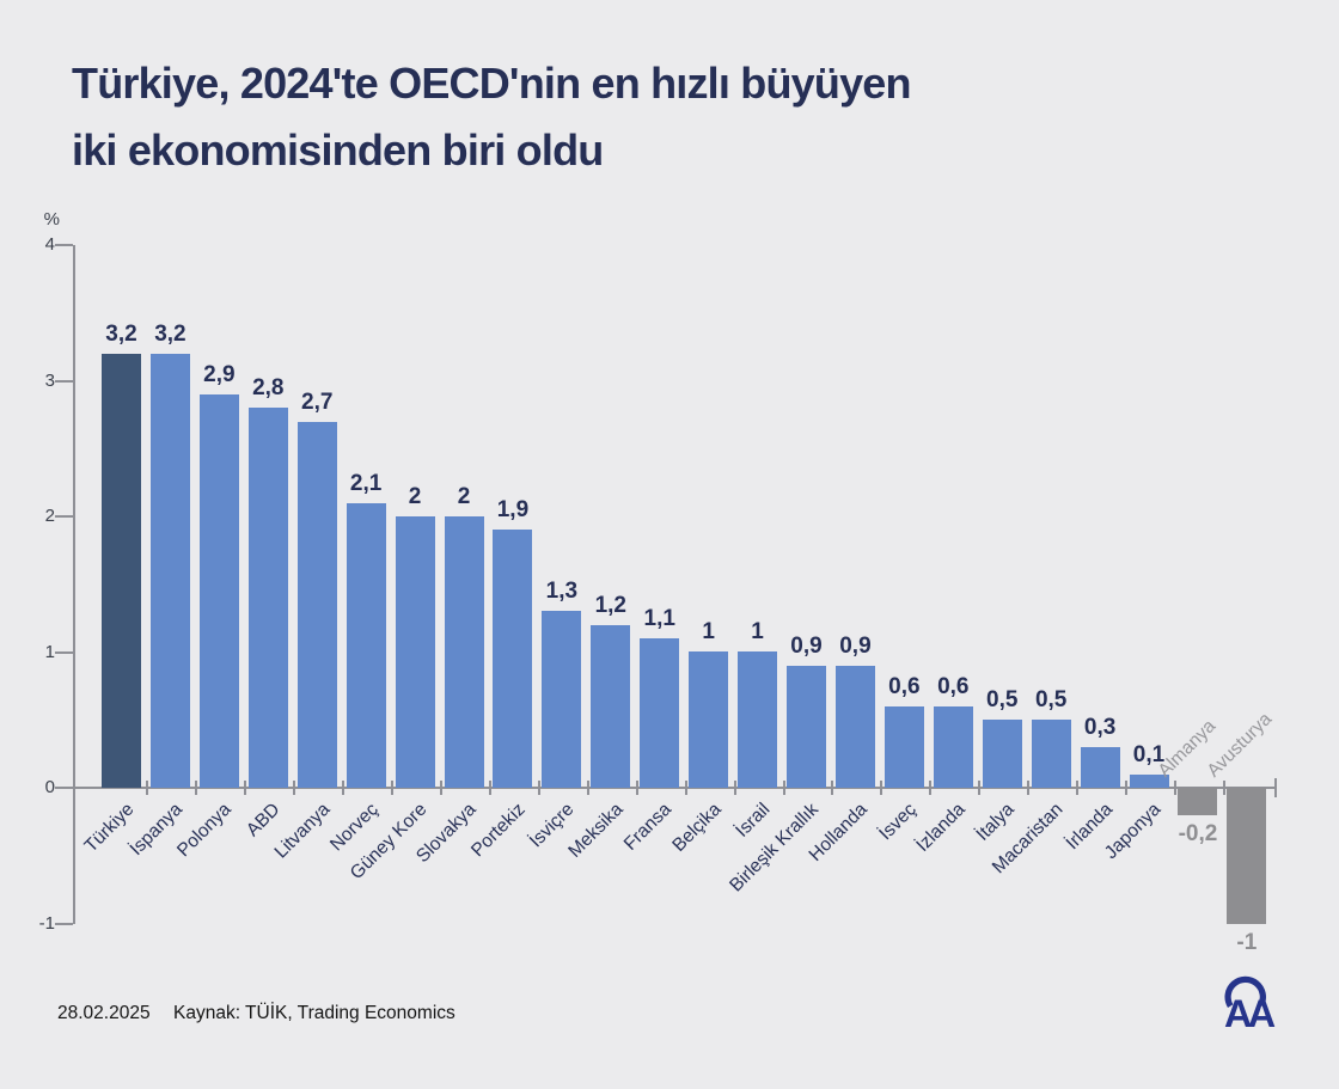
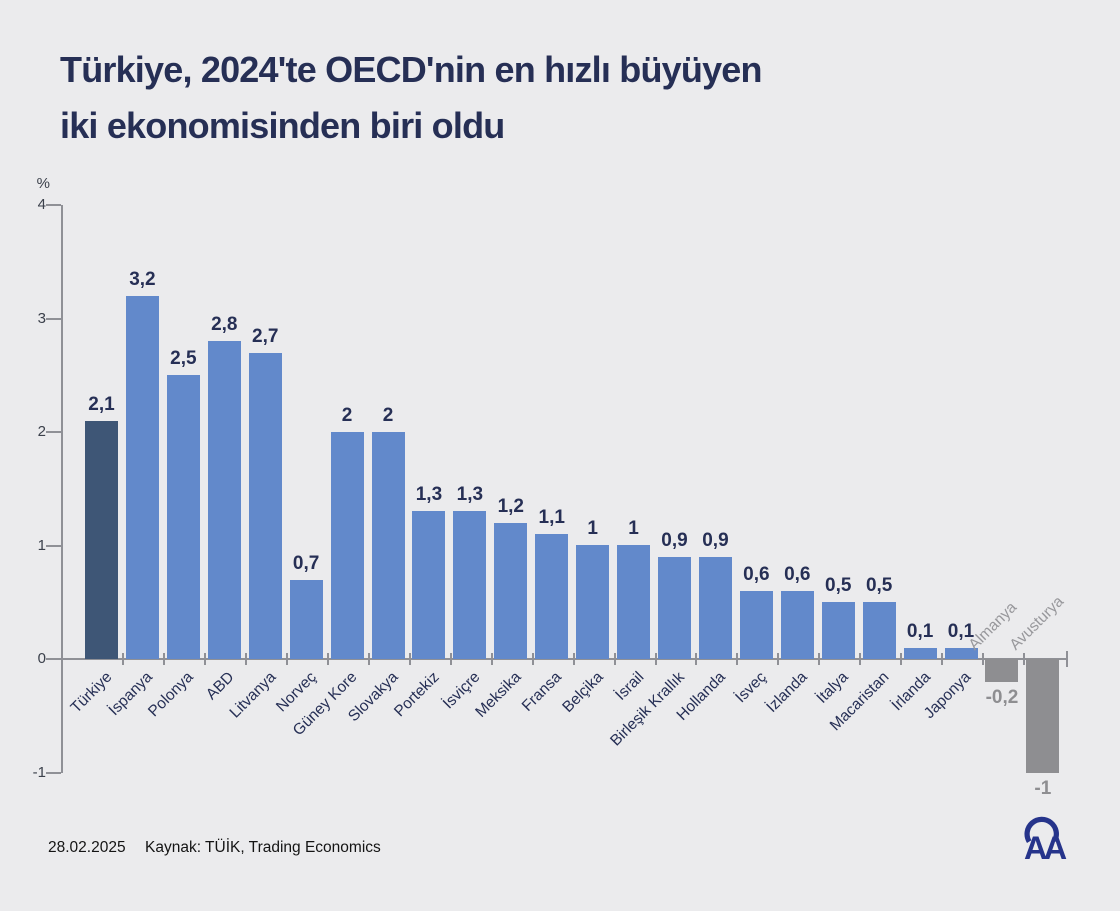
Türkiye: 3,2 -> 2,1
Polonya: 2,9 -> 2,5
Norveç: 2,1 -> 0,7
Portekiz: 1,9 -> 1,3
İrlanda: 0,3 -> 0,1
